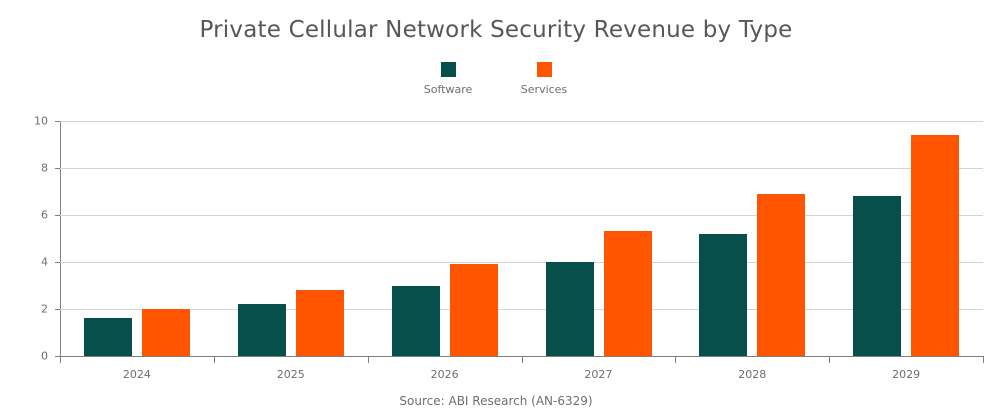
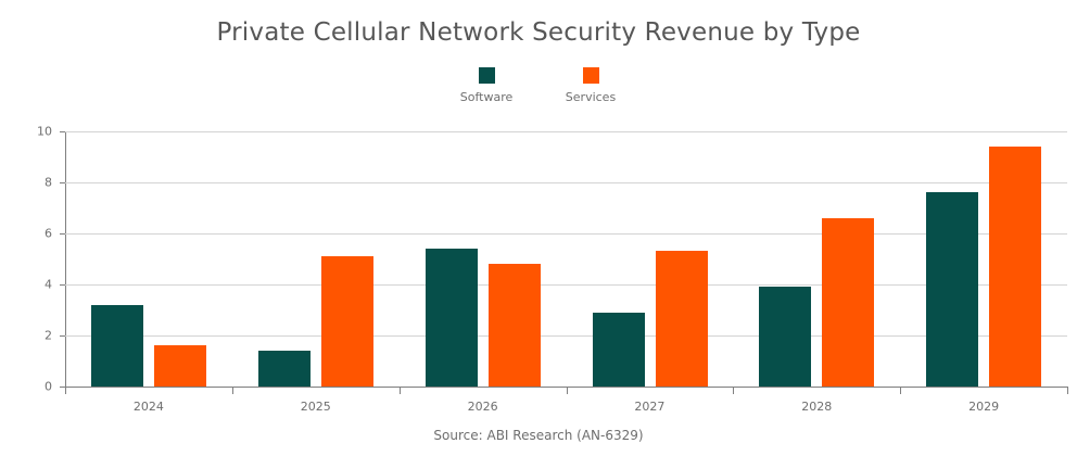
Software/2024: 1.6 -> 3.2
Services/2024: 2.0 -> 1.6
Software/2025: 2.2 -> 1.4
Services/2025: 2.8 -> 5.1
Software/2026: 3.0 -> 5.4
Services/2026: 3.9 -> 4.8
Software/2027: 4.0 -> 2.9
Software/2028: 5.2 -> 3.9
Services/2028: 6.9 -> 6.6
Software/2029: 6.8 -> 7.6
